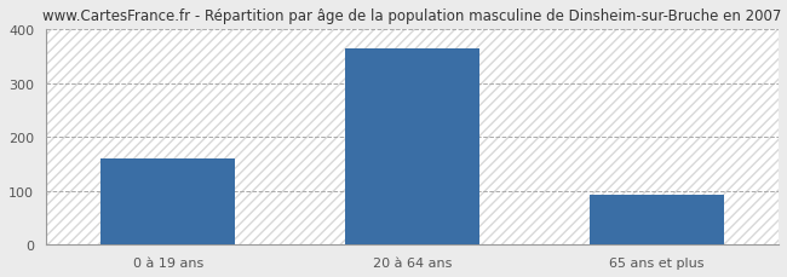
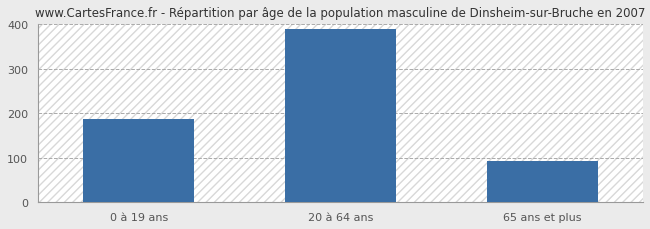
0 à 19 ans: 160 -> 188
20 à 64 ans: 365 -> 390
